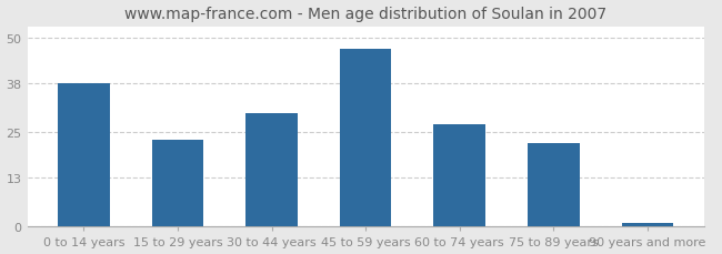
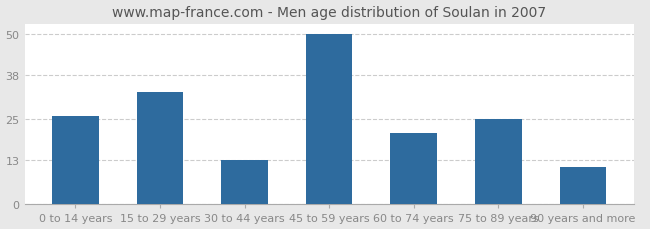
0 to 14 years: 38 -> 26
15 to 29 years: 23 -> 33
30 to 44 years: 30 -> 13
45 to 59 years: 47 -> 50
60 to 74 years: 27 -> 21
75 to 89 years: 22 -> 25
90 years and more: 1 -> 11
